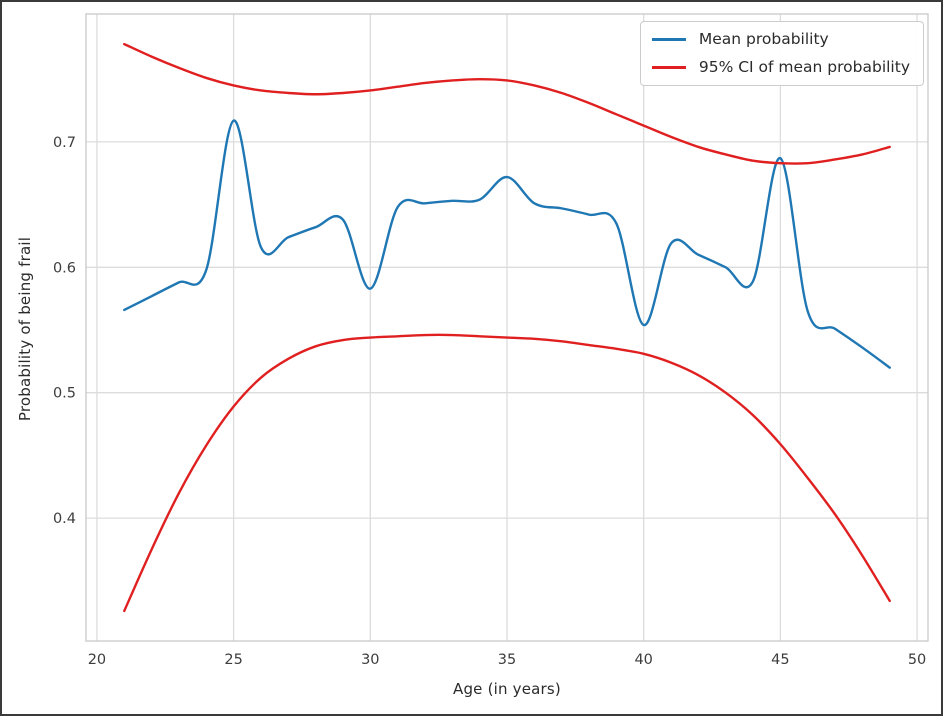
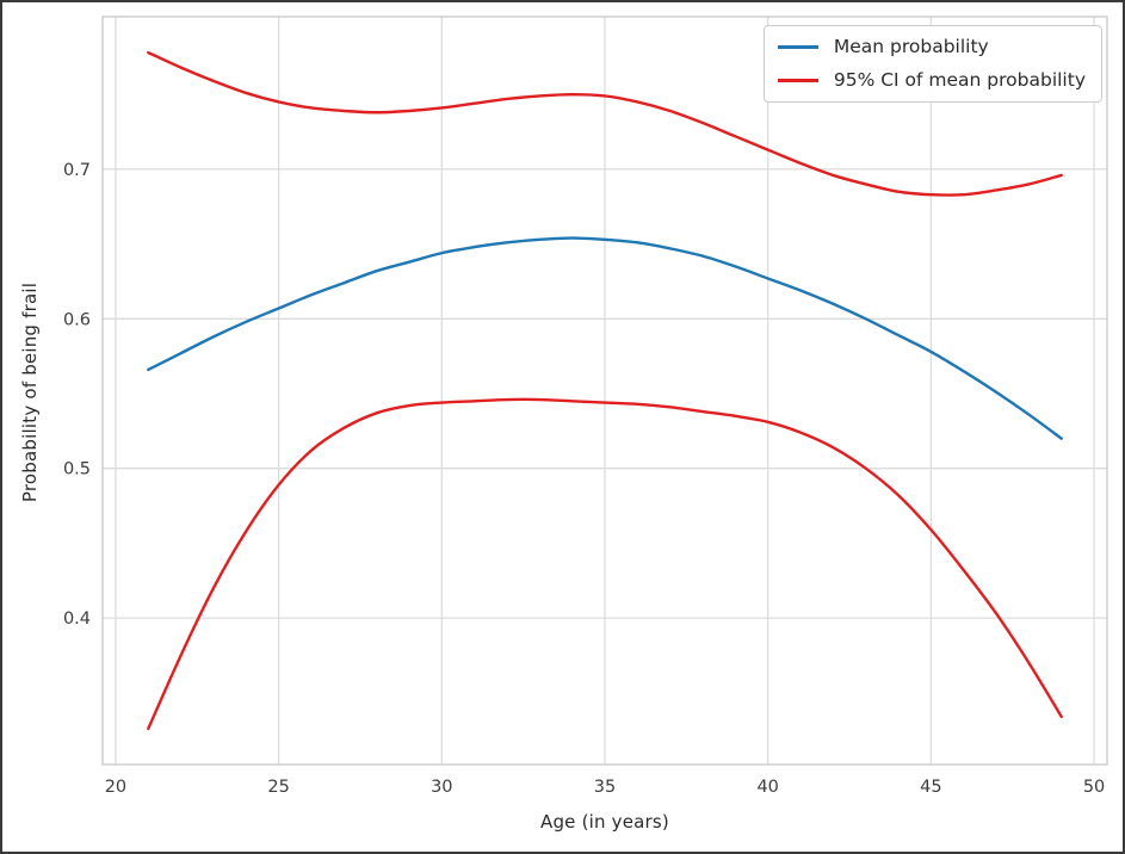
Mean probability/25: 0.717 -> 0.607
Mean probability/30: 0.583 -> 0.644
Mean probability/35: 0.672 -> 0.653
Mean probability/40: 0.554 -> 0.627
Mean probability/45: 0.687 -> 0.578
